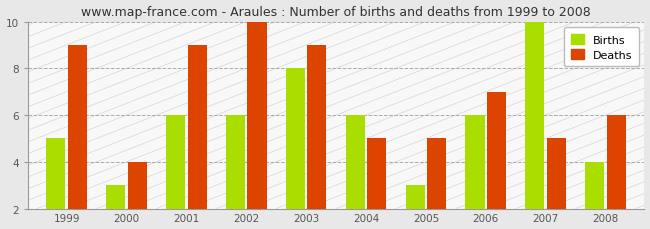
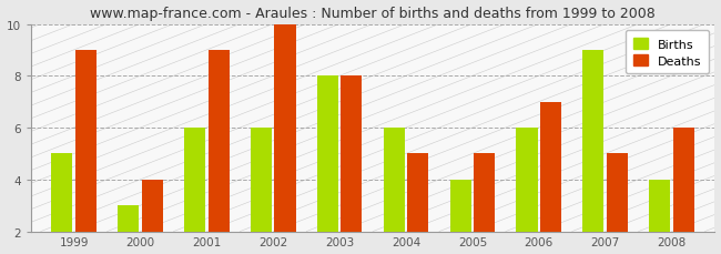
Deaths/2003: 9 -> 8
Births/2005: 3 -> 4
Births/2007: 10 -> 9
